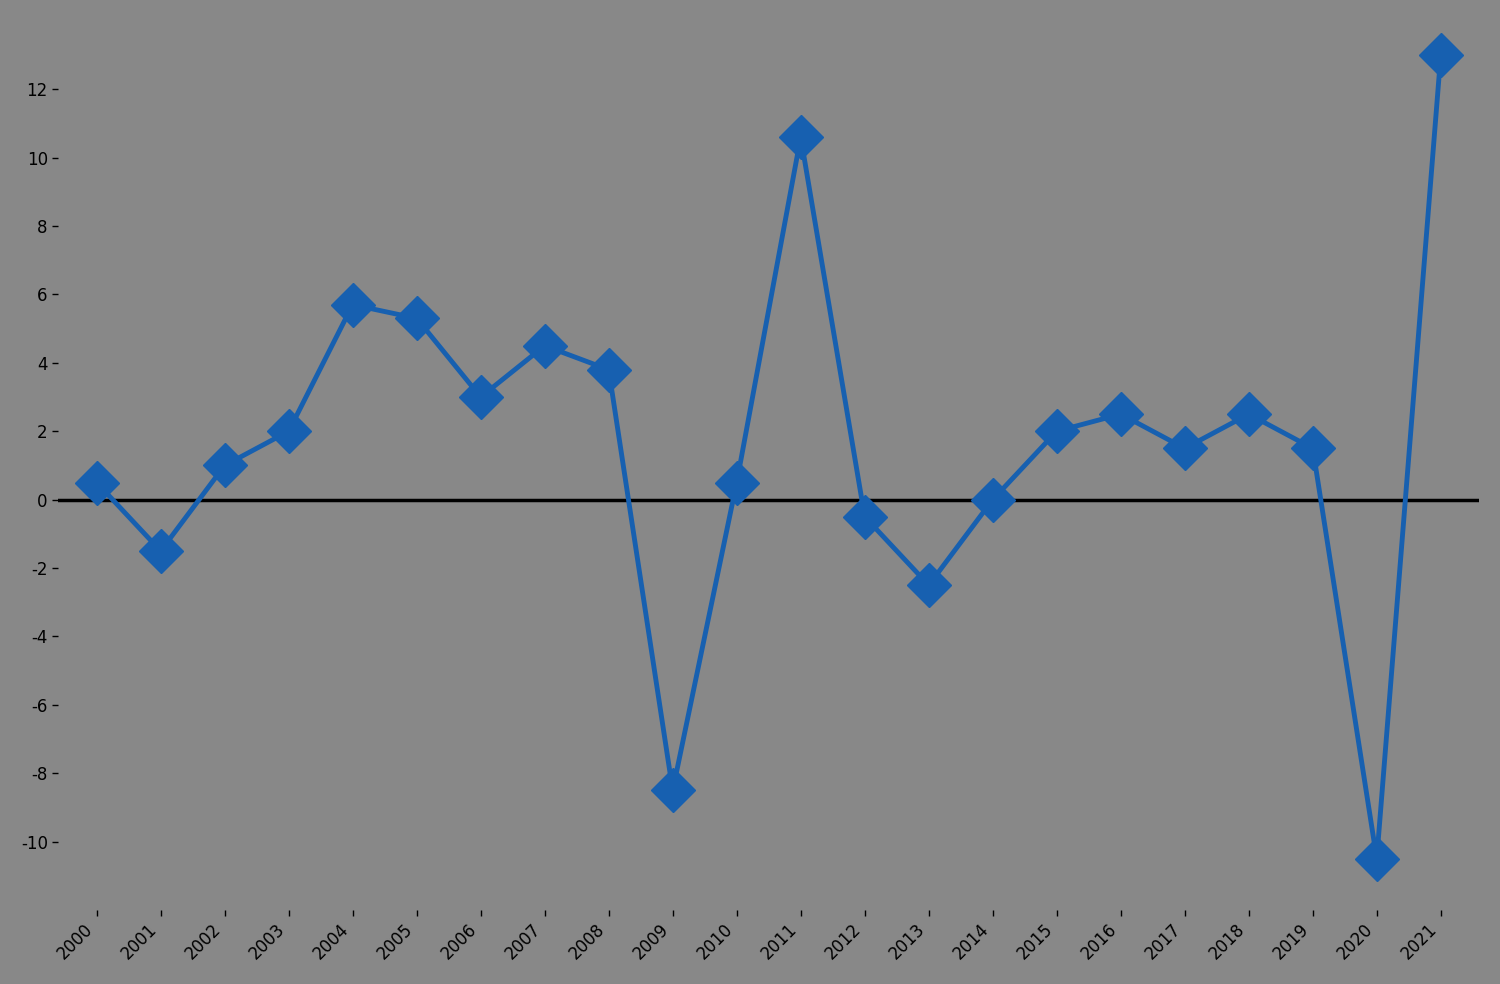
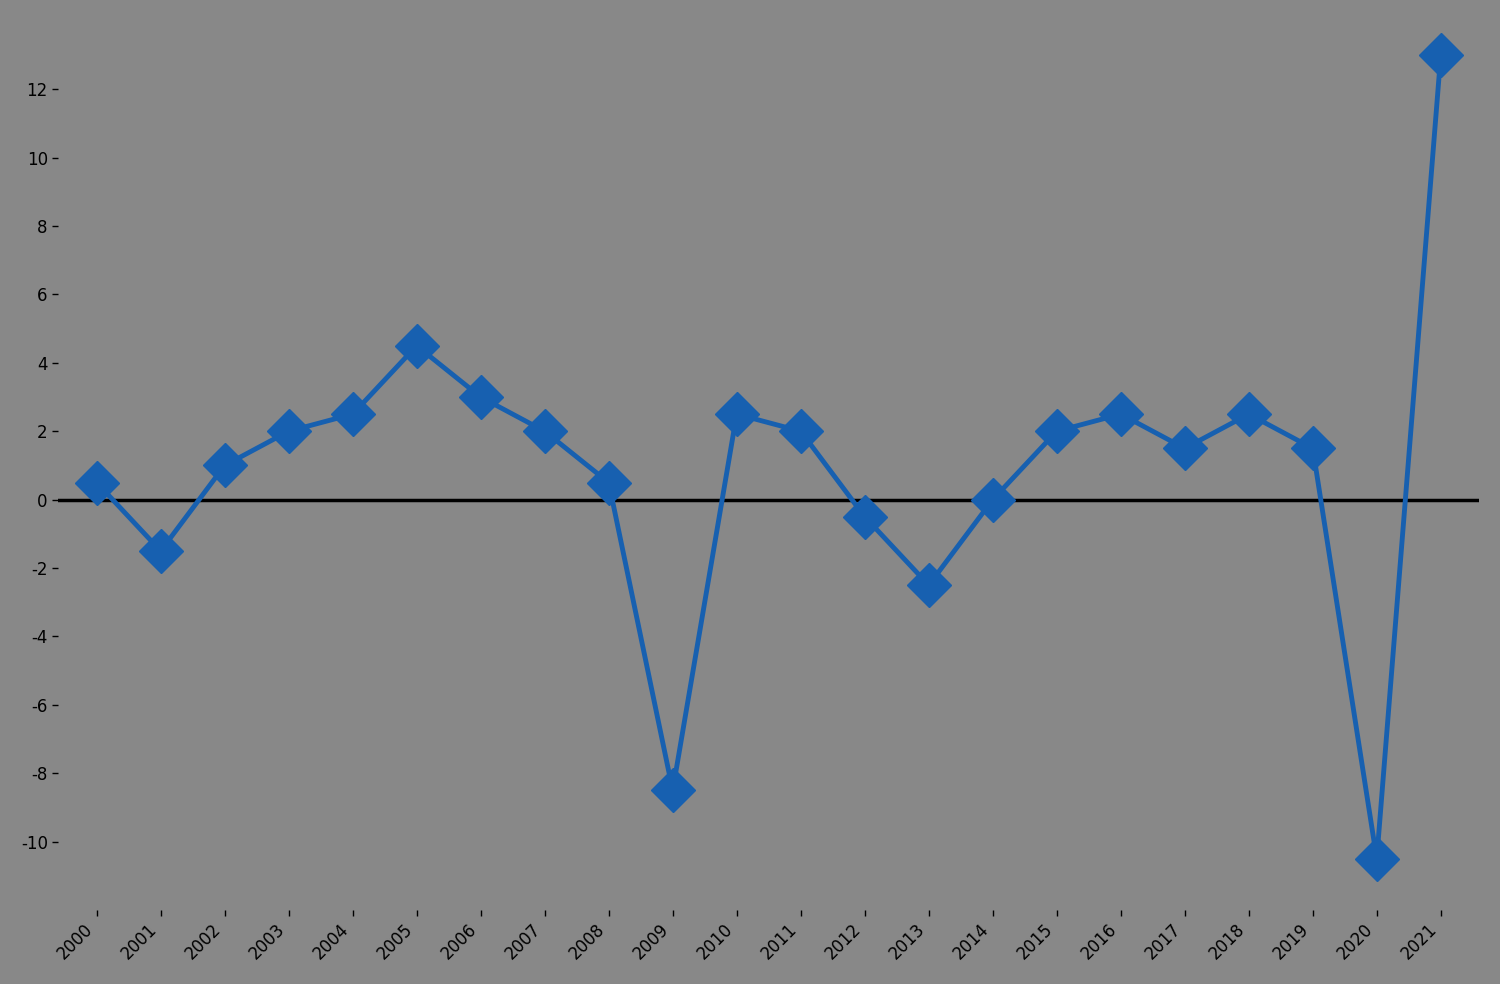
2004: 5.7 -> 2.5
2005: 5.3 -> 4.5
2007: 4.5 -> 2.0
2008: 3.8 -> 0.5
2010: 0.5 -> 2.5
2011: 10.6 -> 2.0
